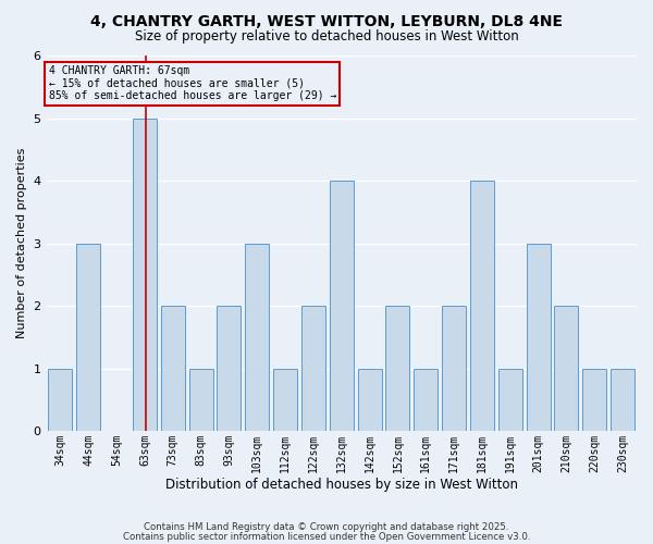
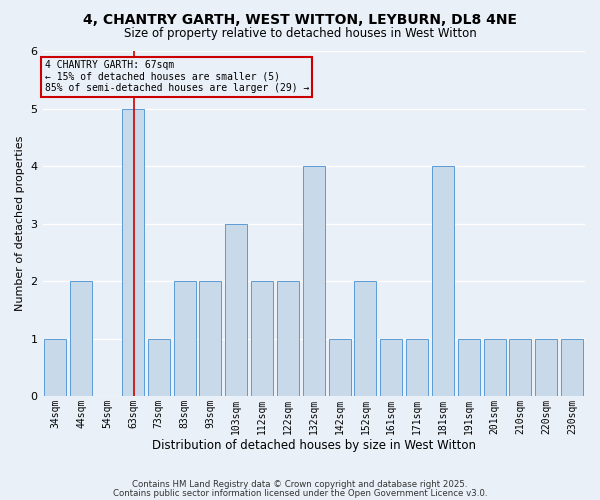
44sqm: 3 -> 2
73sqm: 2 -> 1
83sqm: 1 -> 2
112sqm: 1 -> 2
171sqm: 2 -> 1
201sqm: 3 -> 1
210sqm: 2 -> 1
